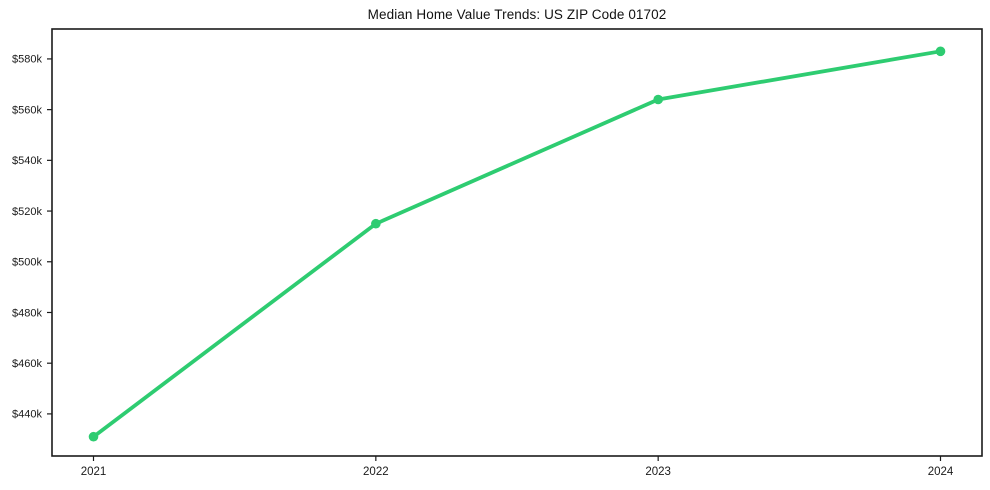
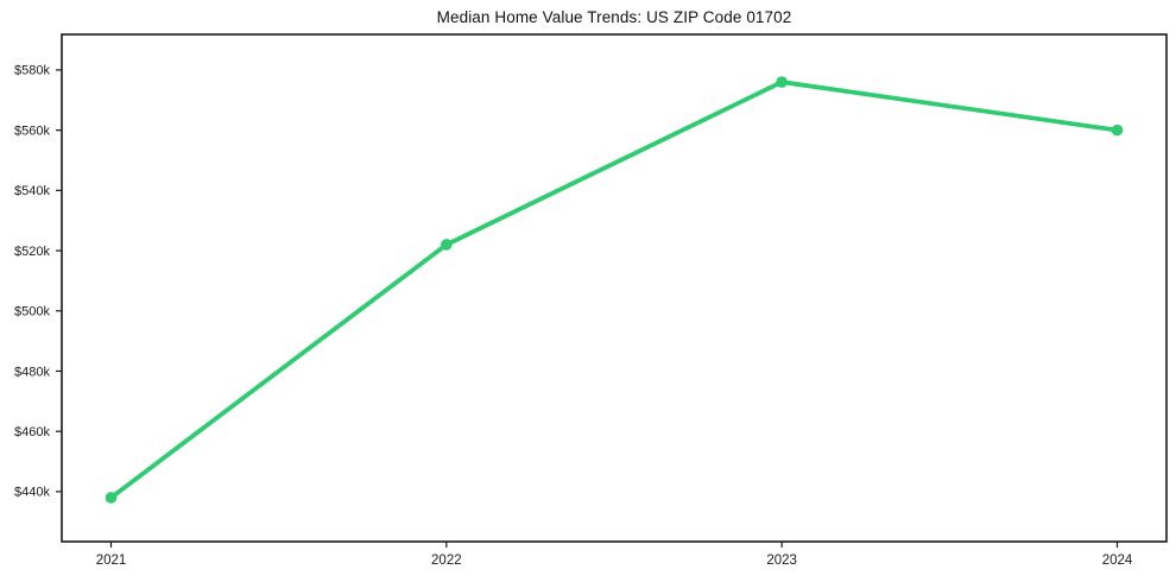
2021: $431k -> $438k
2022: $515k -> $522k
2023: $564k -> $576k
2024: $583k -> $560k
